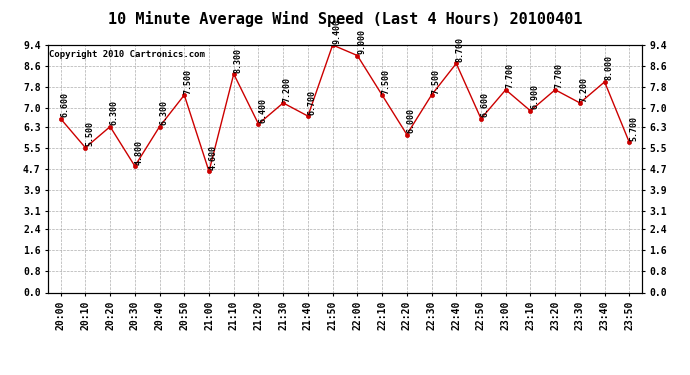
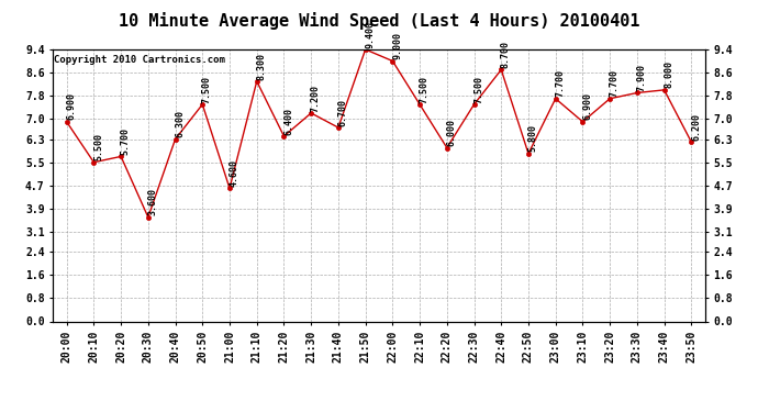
20:00: 6.600 -> 6.900
20:20: 6.300 -> 5.700
20:30: 4.800 -> 3.600
22:50: 6.600 -> 5.800
23:30: 7.200 -> 7.900
23:50: 5.700 -> 6.200
